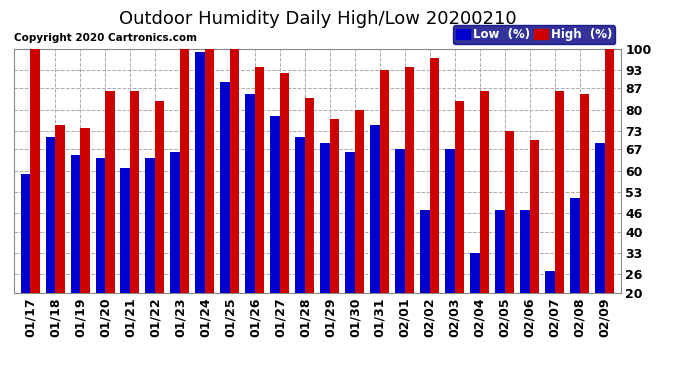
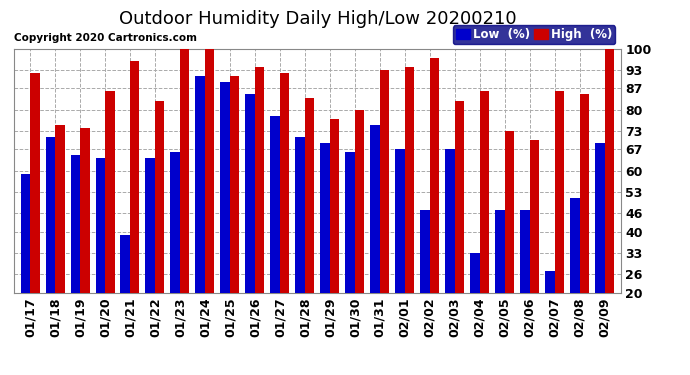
High (%)/01/17: 100 -> 92
Low (%)/01/21: 61 -> 39
High (%)/01/21: 86 -> 96
Low (%)/01/24: 99 -> 91
High (%)/01/25: 100 -> 91
